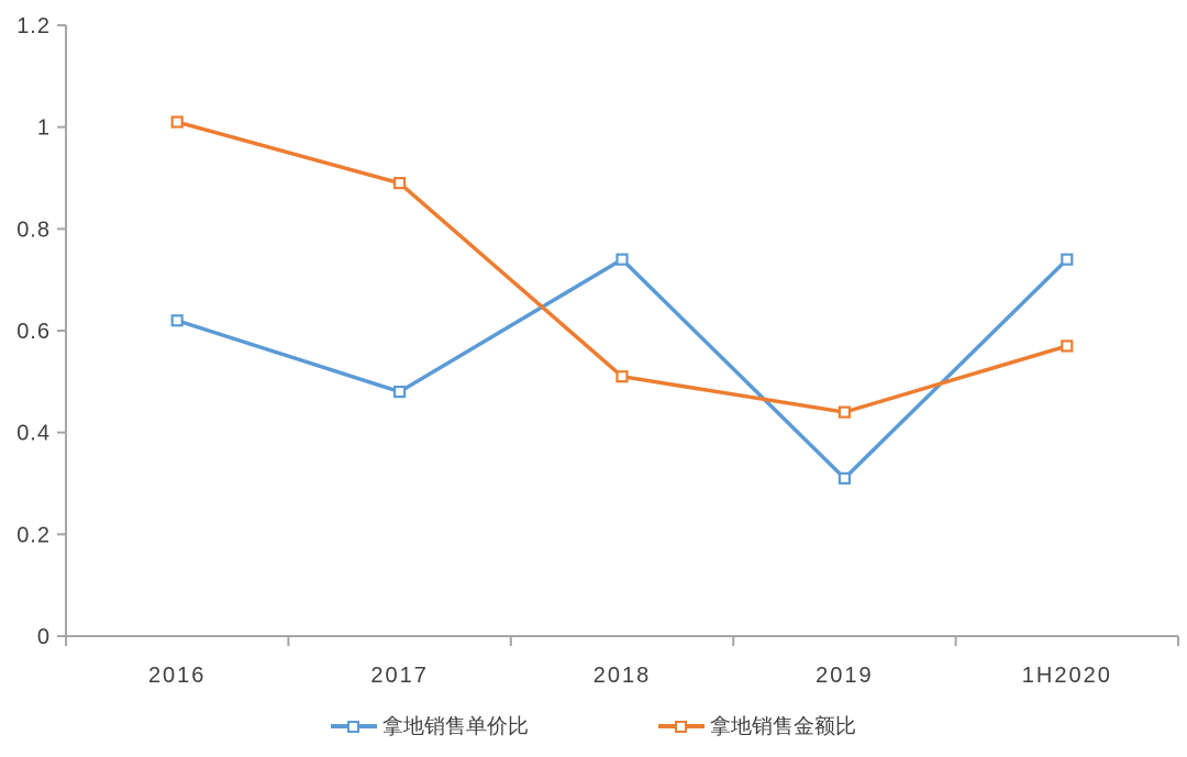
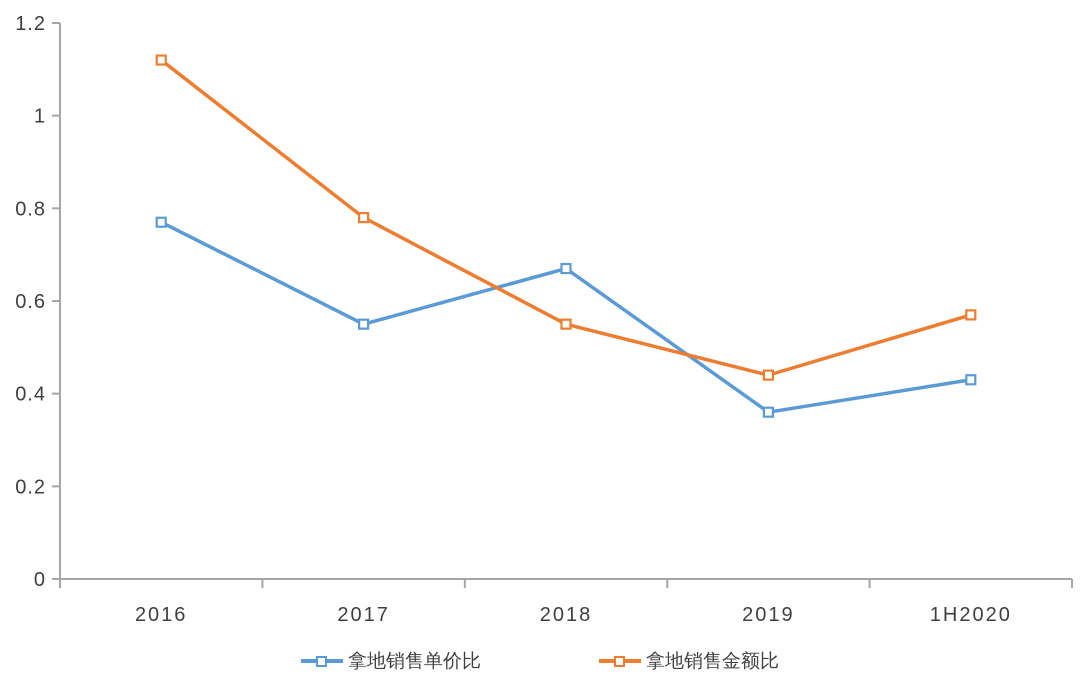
拿地销售单价比/2016: 0.62 -> 0.77
拿地销售金额比/2016: 1.01 -> 1.12
拿地销售单价比/2017: 0.48 -> 0.55
拿地销售金额比/2017: 0.89 -> 0.78
拿地销售单价比/2018: 0.74 -> 0.67
拿地销售金额比/2018: 0.51 -> 0.55
拿地销售单价比/2019: 0.31 -> 0.36
拿地销售单价比/1H2020: 0.74 -> 0.43
